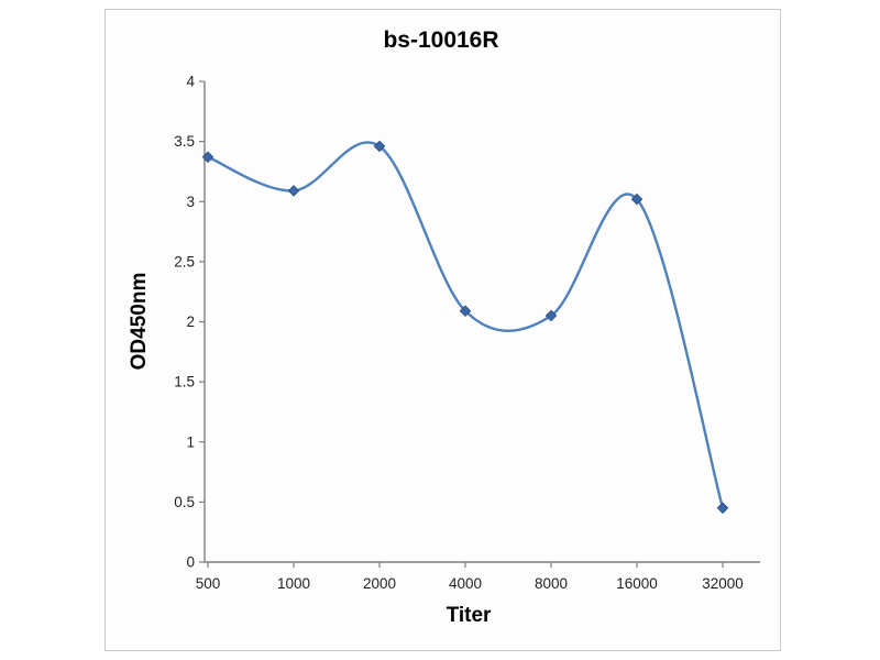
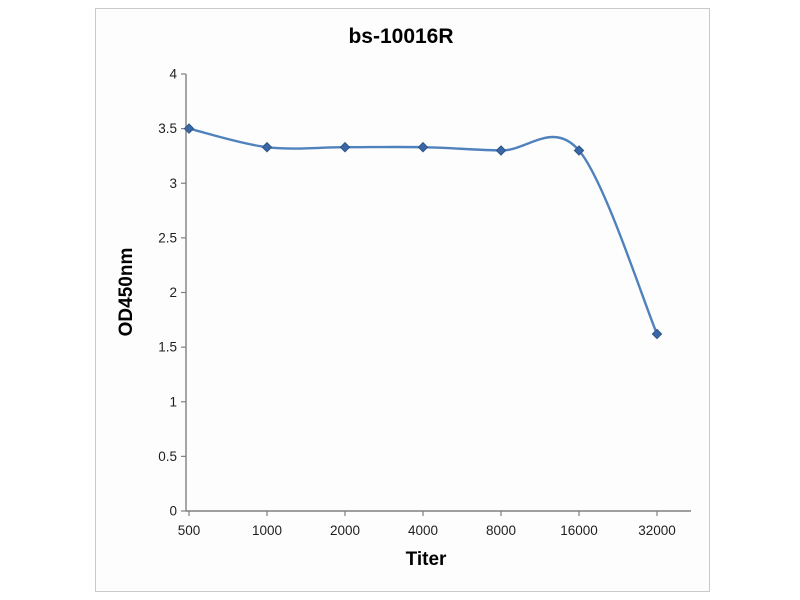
500: 3.37 -> 3.50
1000: 3.09 -> 3.33
2000: 3.46 -> 3.33
4000: 2.09 -> 3.33
8000: 2.05 -> 3.30
16000: 3.02 -> 3.30
32000: 0.45 -> 1.62
